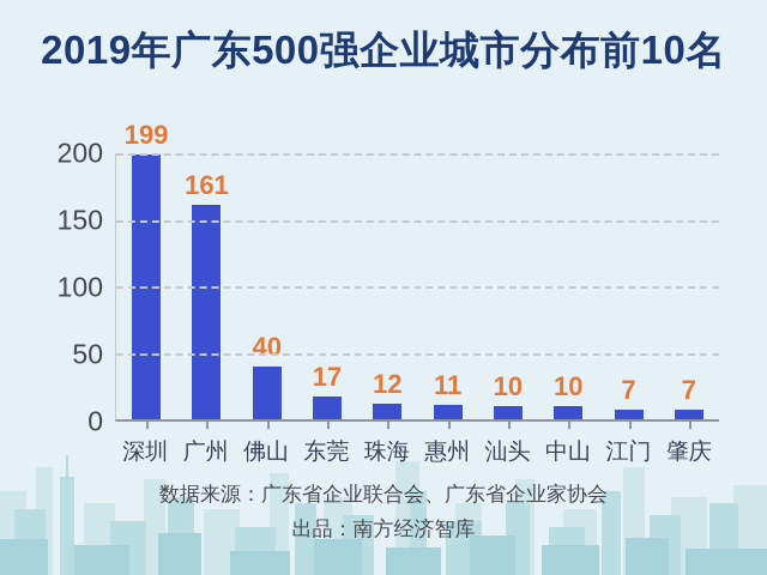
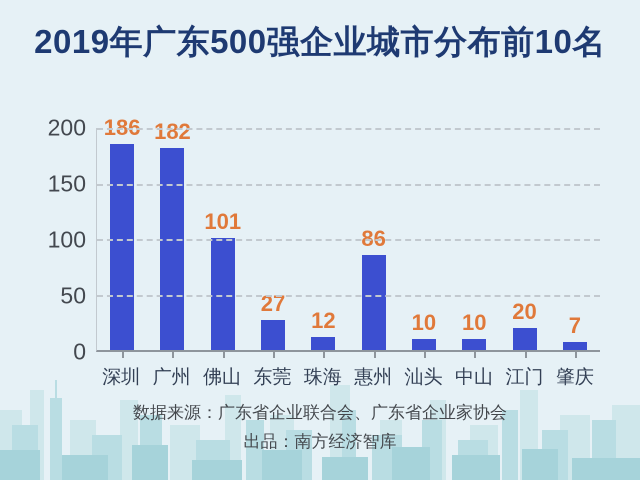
深圳: 199 -> 186
广州: 161 -> 182
佛山: 40 -> 101
东莞: 17 -> 27
惠州: 11 -> 86
江门: 7 -> 20
